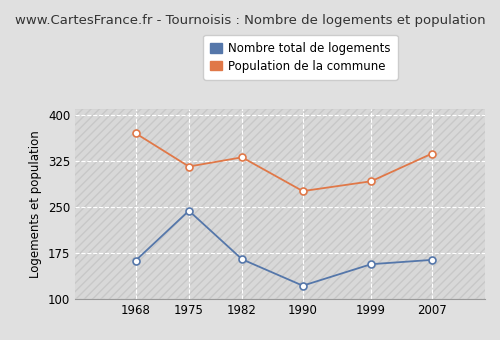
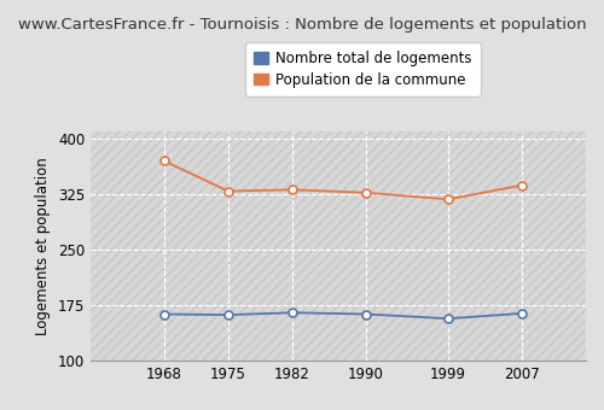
Nombre total de logements/1975: 244 -> 162
Population de la commune/1975: 316 -> 329
Nombre total de logements/1990: 122 -> 163
Population de la commune/1990: 276 -> 327
Population de la commune/1999: 292 -> 318
